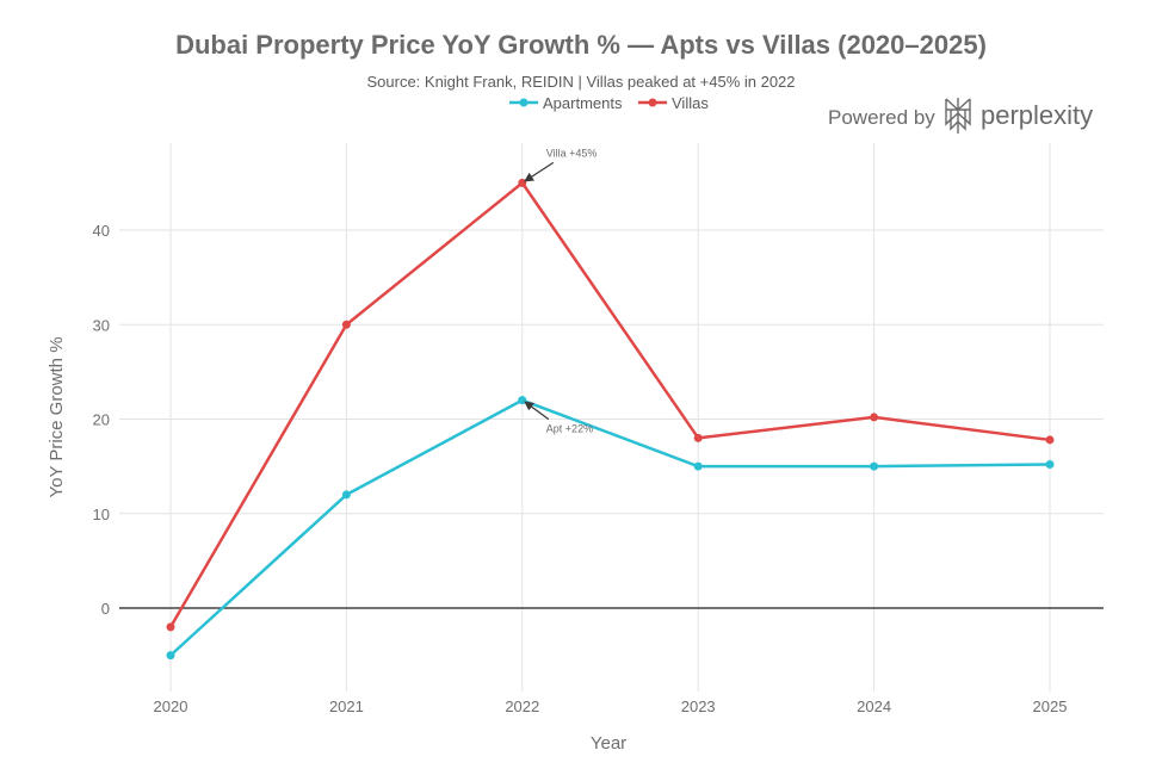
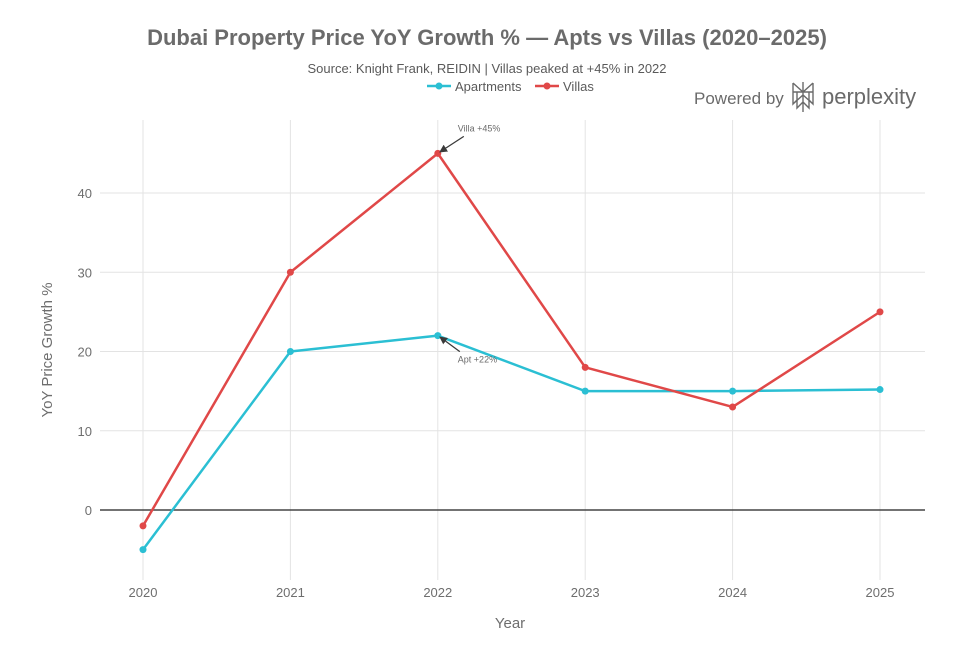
Apartments/2021: 12 -> 20
Villas/2024: 20 -> 13
Villas/2025: 18 -> 25
